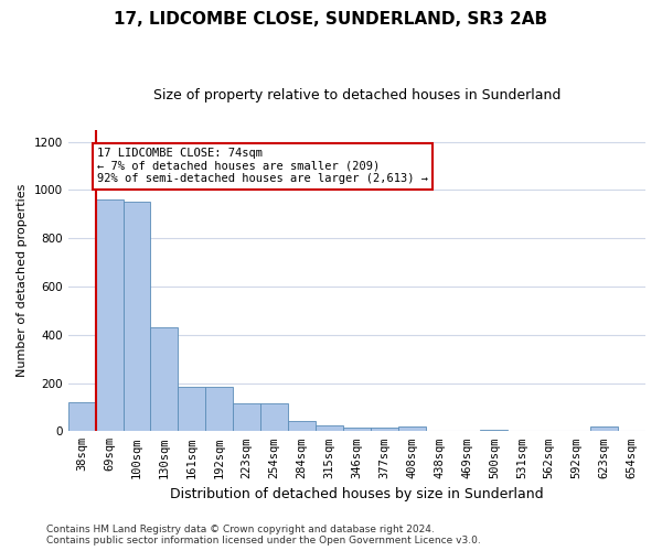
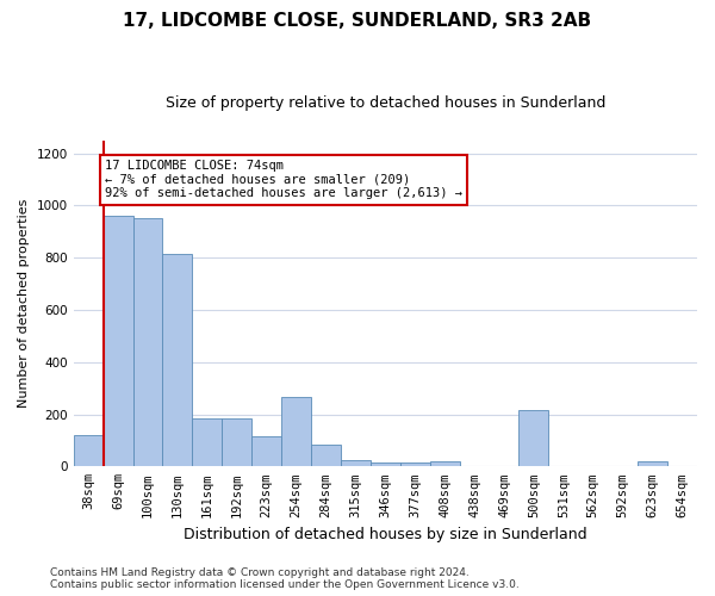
130sqm: 430 -> 815
254sqm: 115 -> 265
284sqm: 42 -> 85
500sqm: 8 -> 215
